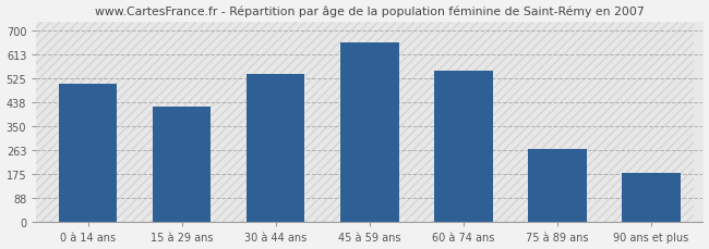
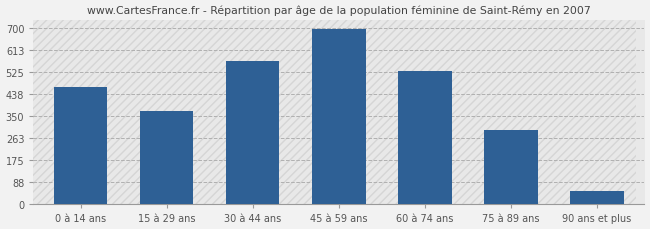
0 à 14 ans: 505 -> 463
15 à 29 ans: 420 -> 370
30 à 44 ans: 540 -> 567
45 à 59 ans: 655 -> 693
60 à 74 ans: 550 -> 527
75 à 89 ans: 265 -> 295
90 ans et plus: 180 -> 55
